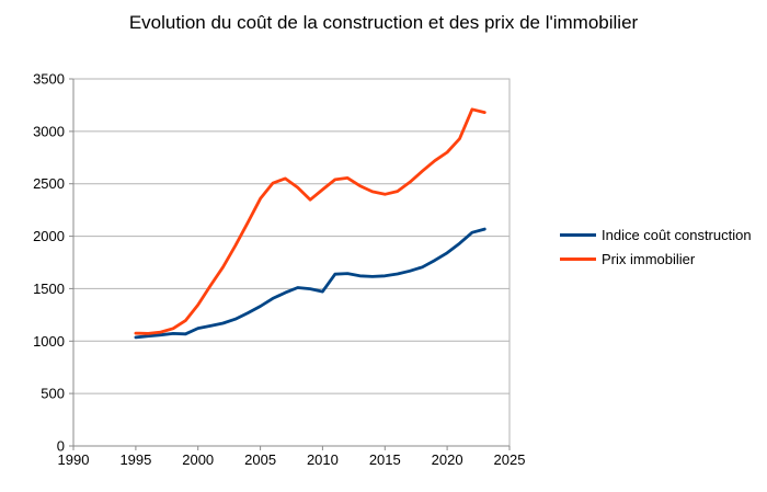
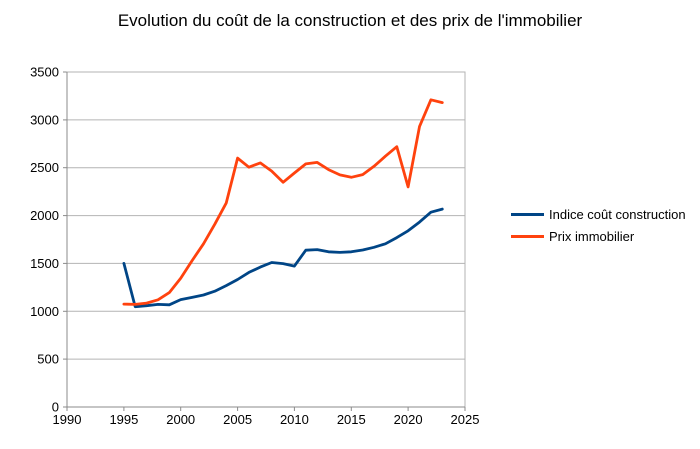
Indice coût construction/1995: 1000 -> 1500
Prix immobilier/2005: 2400 -> 2600
Prix immobilier/2020: 2800 -> 2300
